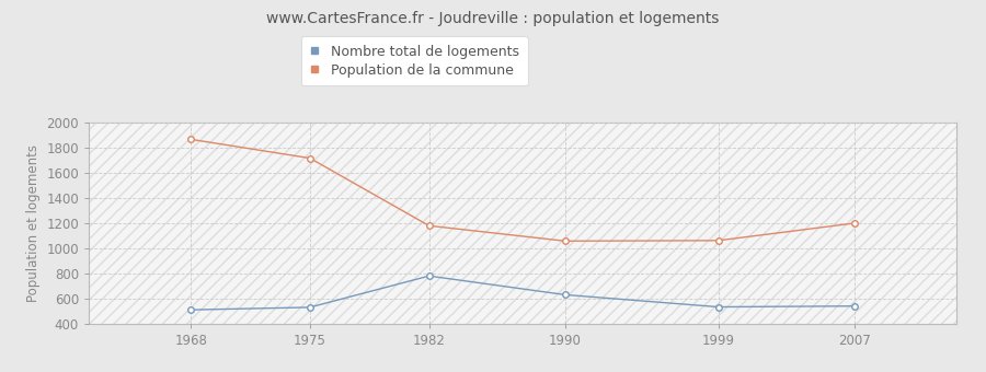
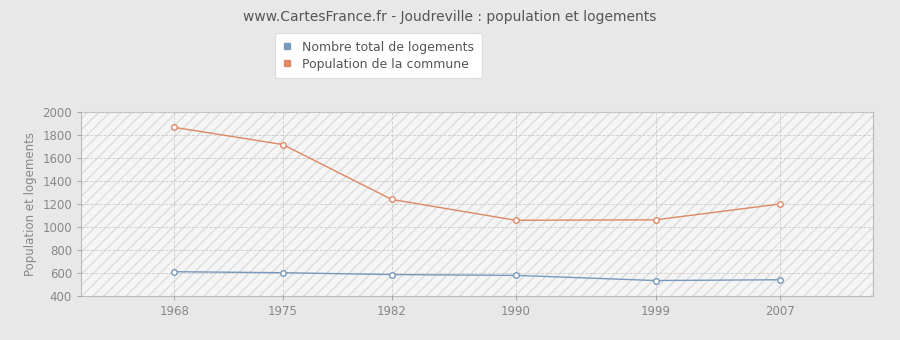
Nombre total de logements/1968: 510 -> 610
Nombre total de logements/1975: 530 -> 600
Nombre total de logements/1982: 780 -> 580
Population de la commune/1982: 1180 -> 1240
Nombre total de logements/1990: 630 -> 580
